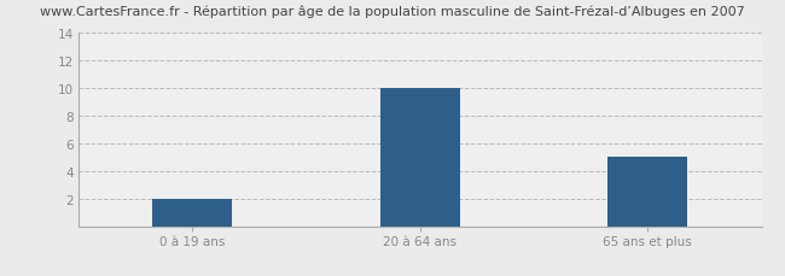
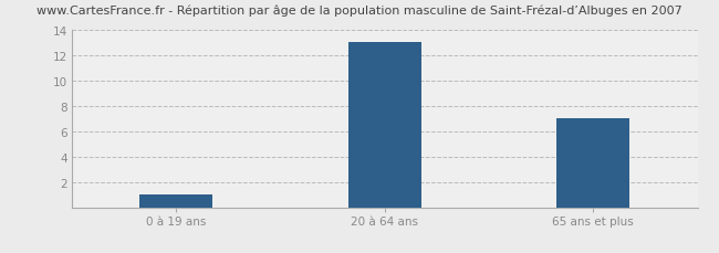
0 à 19 ans: 2 -> 1
20 à 64 ans: 10 -> 13
65 ans et plus: 5 -> 7
